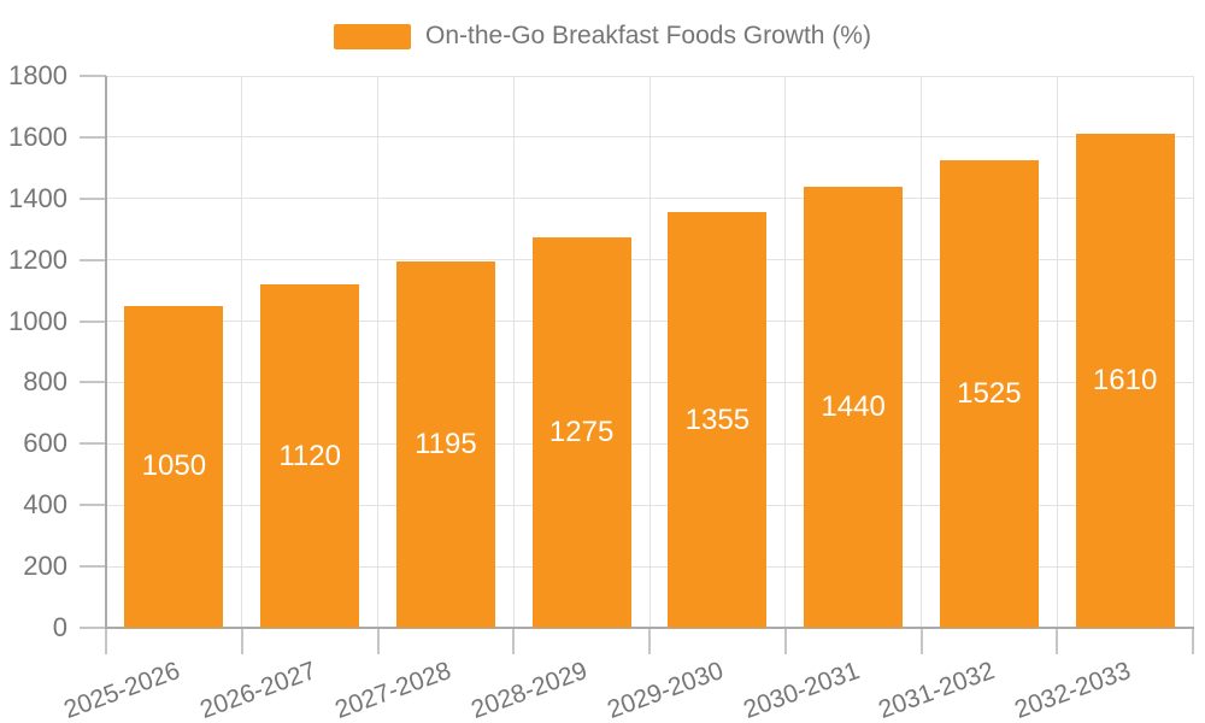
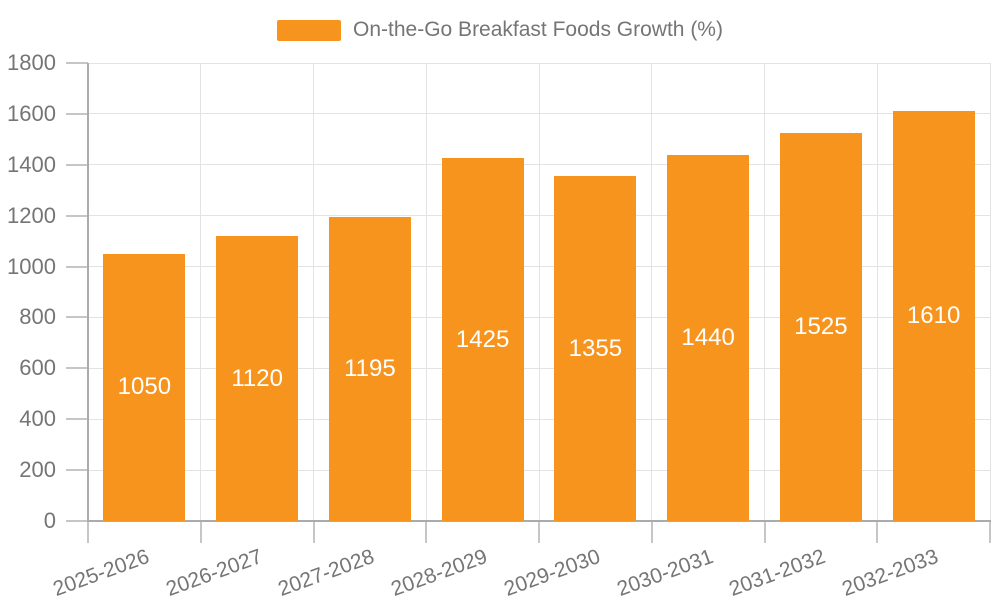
2028-2029: 1275 -> 1425
